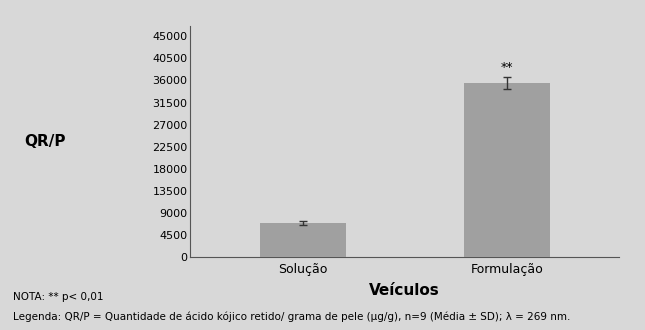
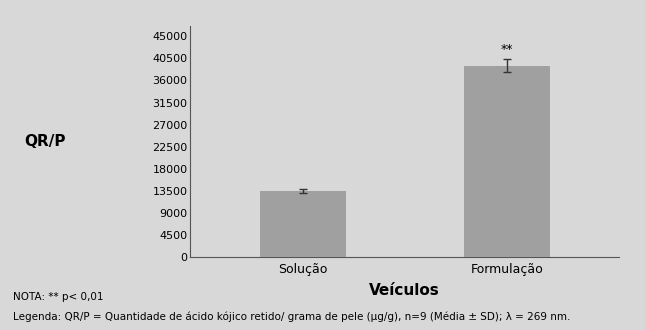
Solução: 7000 -> 13500
Formulação: 35500 -> 39000
